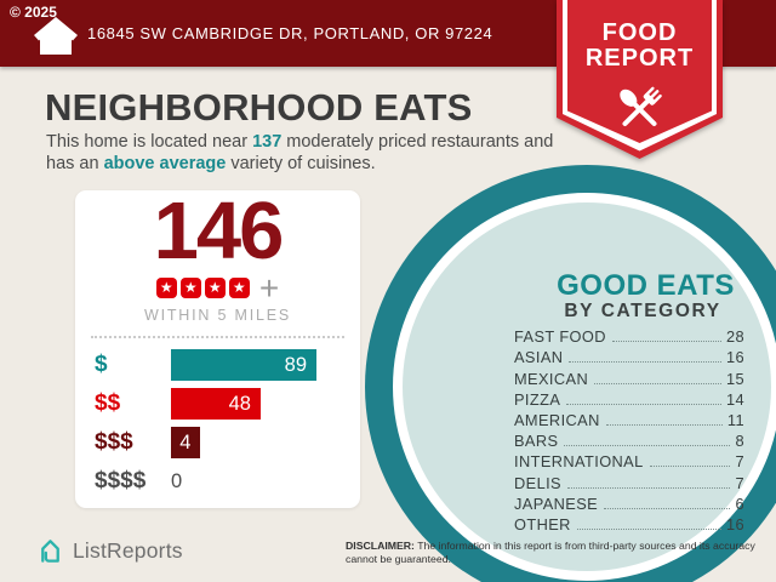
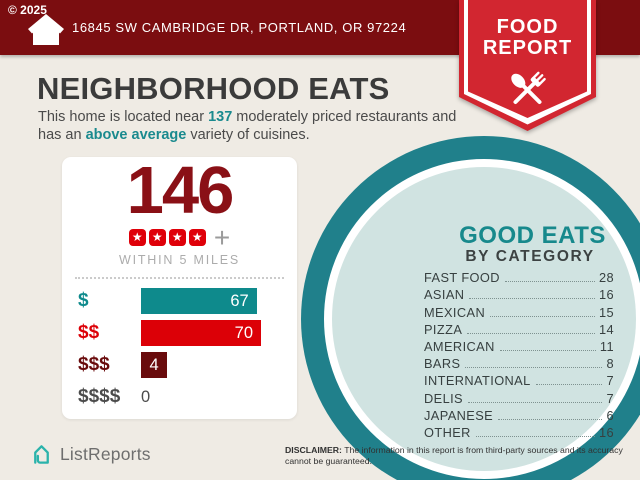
$: 89 -> 67
$$: 48 -> 70
